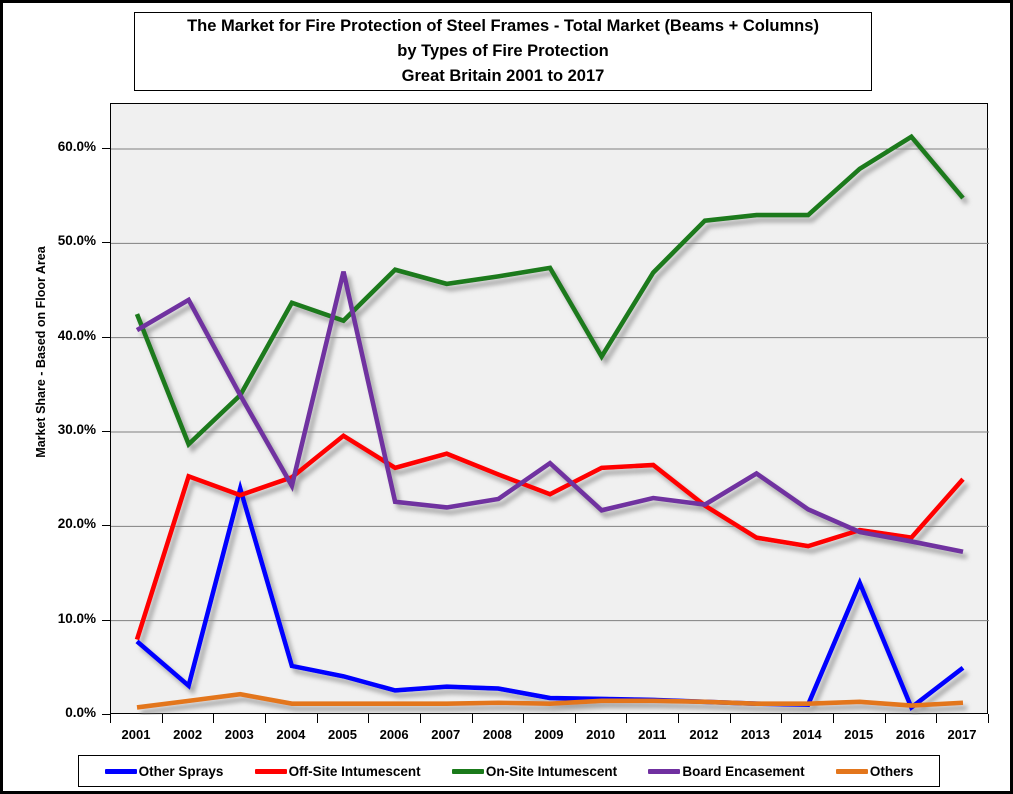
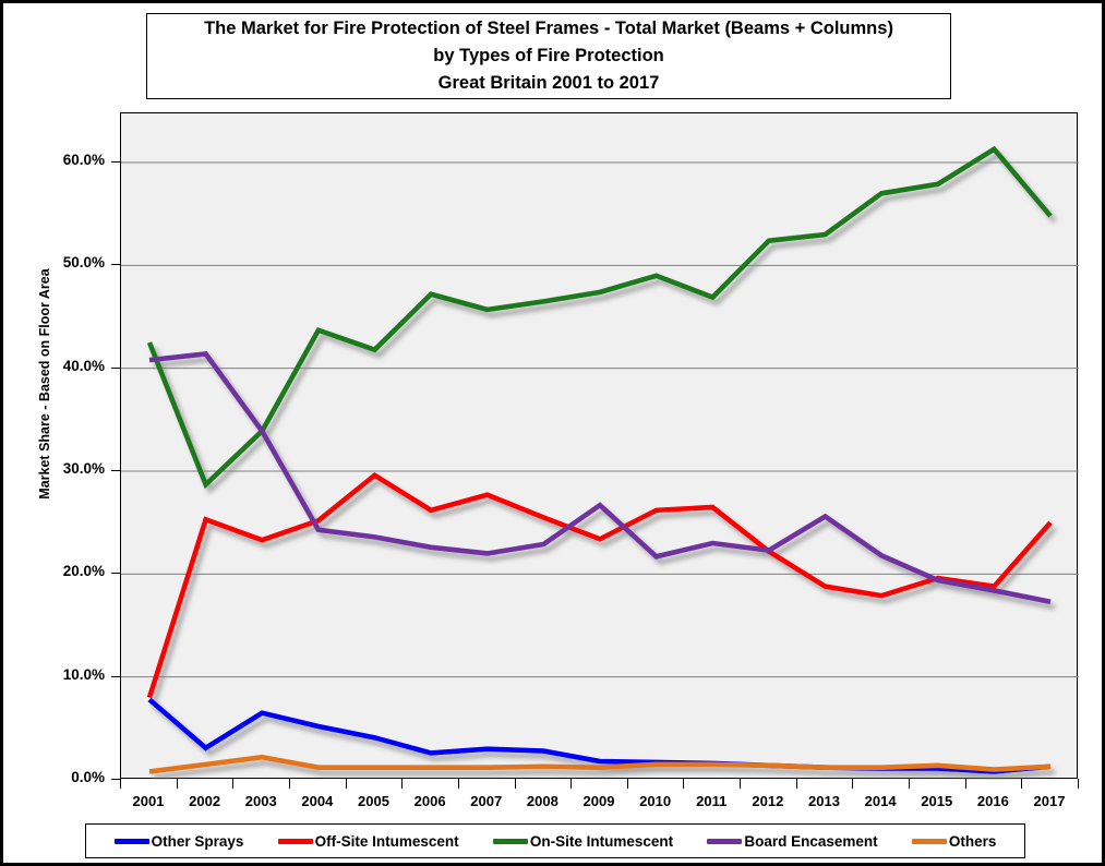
Board Encasement/2002: 44% -> 41%
Other Sprays/2003: 24% -> 6%
Board Encasement/2005: 47% -> 24%
On-Site Intumescent/2010: 38% -> 49%
On-Site Intumescent/2014: 53% -> 57%
Other Sprays/2015: 14% -> 1%
Other Sprays/2017: 5% -> 1%
